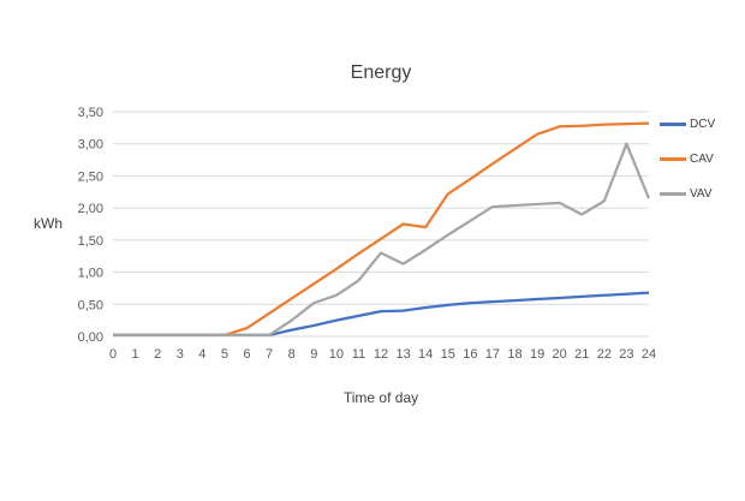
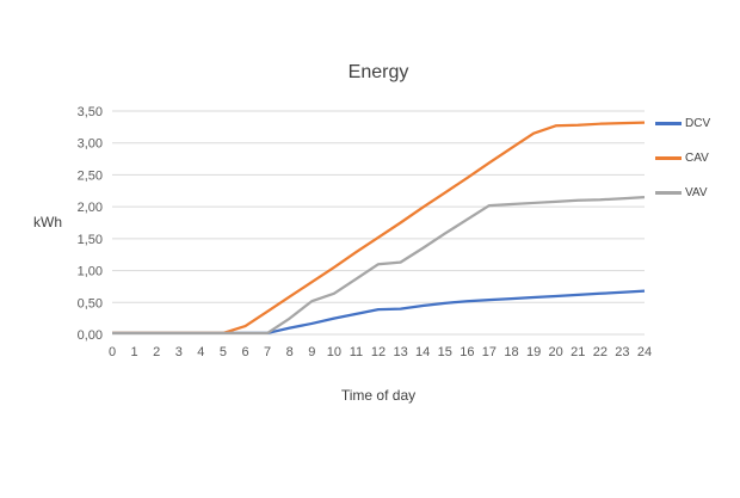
VAV/12: 1,3 -> 1,1
CAV/14: 1,7 -> 2,0
VAV/21: 1,9 -> 2,1
VAV/23: 3,0 -> 2,1
